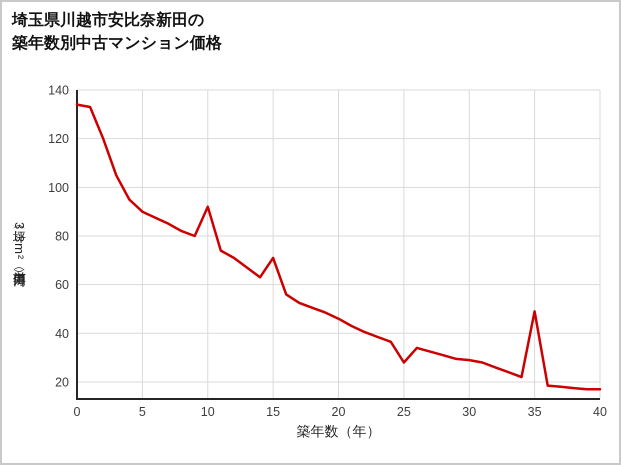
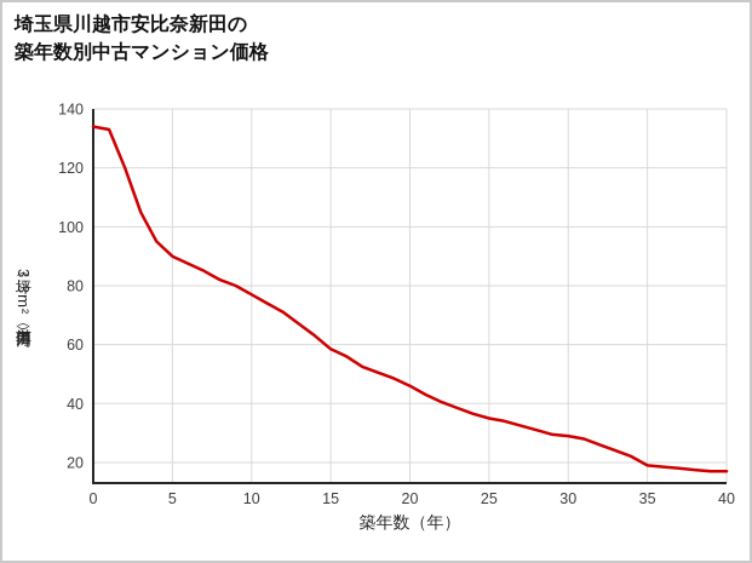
10: 92 -> 77
15: 71 -> 58
25: 28 -> 35
35: 49 -> 19
